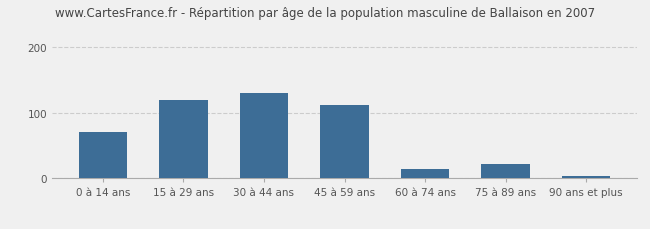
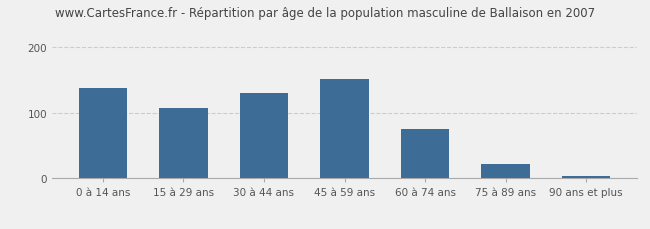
0 à 14 ans: 70 -> 138
15 à 29 ans: 120 -> 107
45 à 59 ans: 112 -> 152
60 à 74 ans: 14 -> 75
